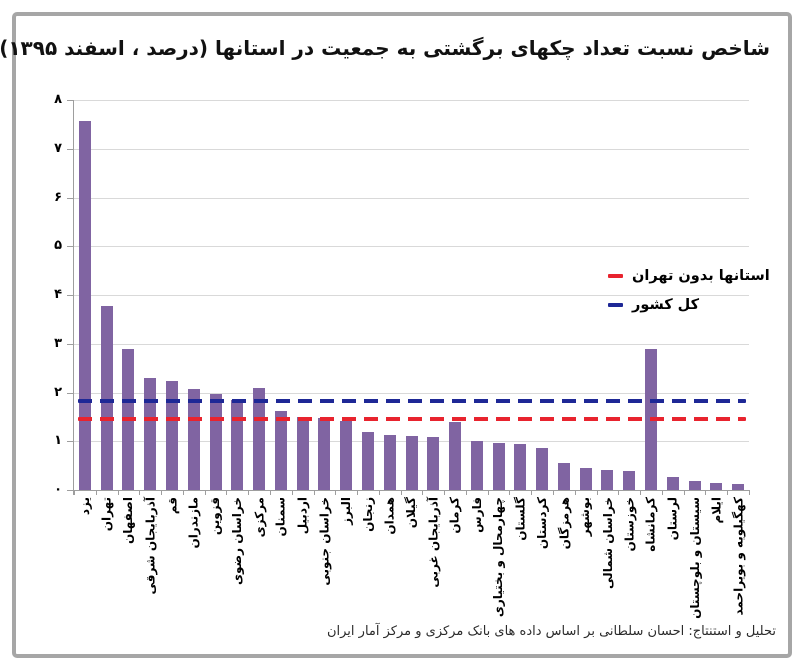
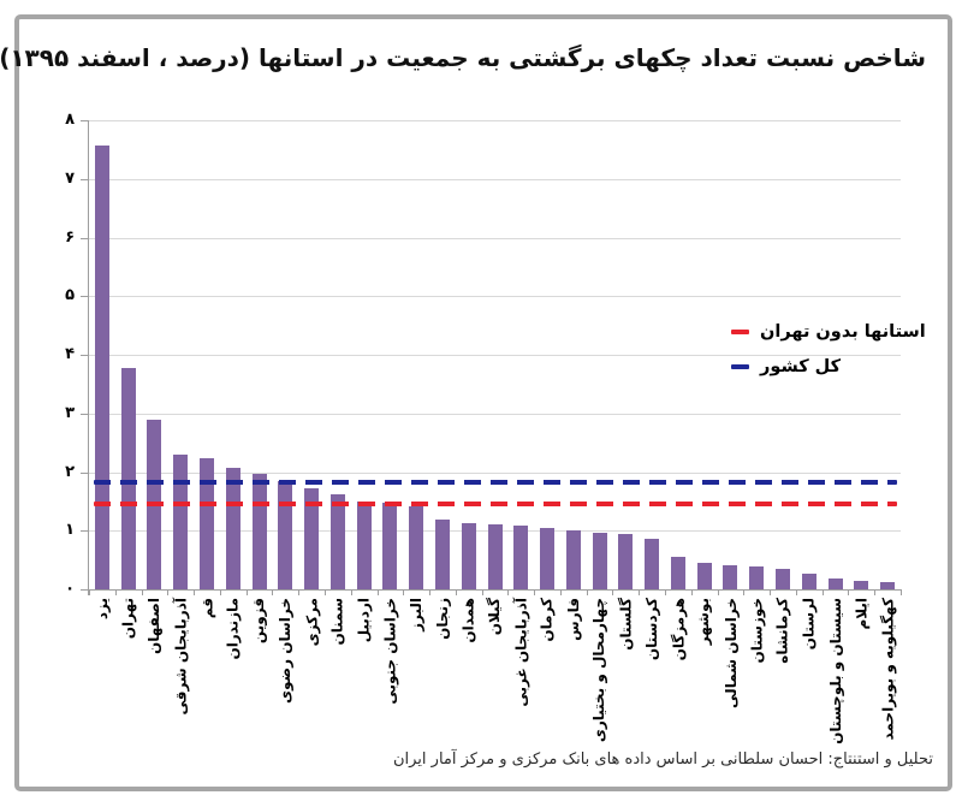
مرکزی: 2.1 -> 1.7
کرمان: 1.4 -> 1.1
کرمانشاه: 2.9 -> 0.3
